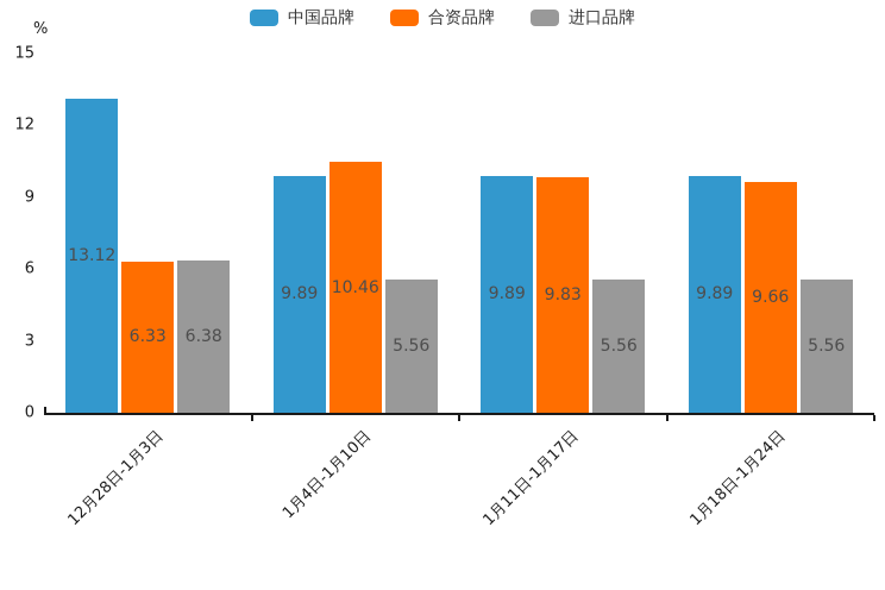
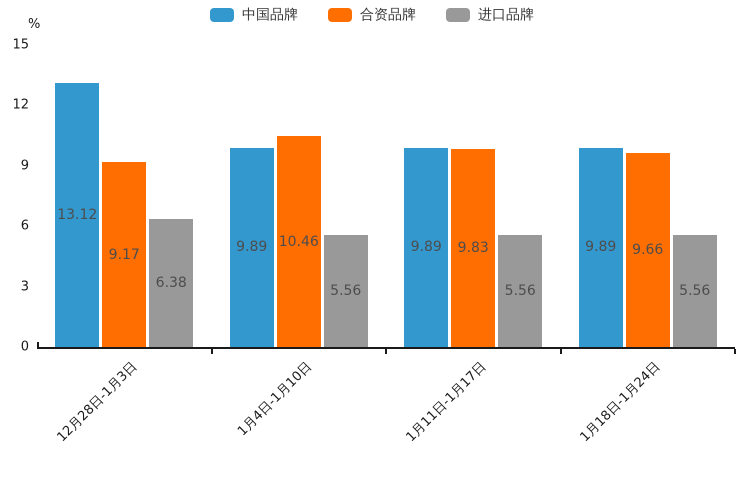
合资品牌/12月28日-1月3日: 6.33 -> 9.17
